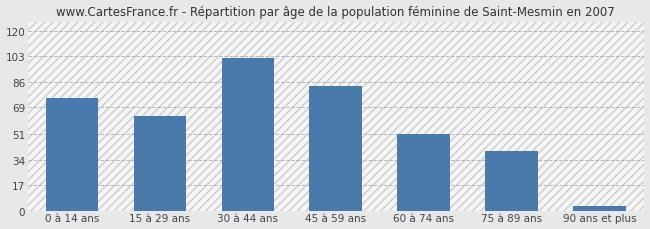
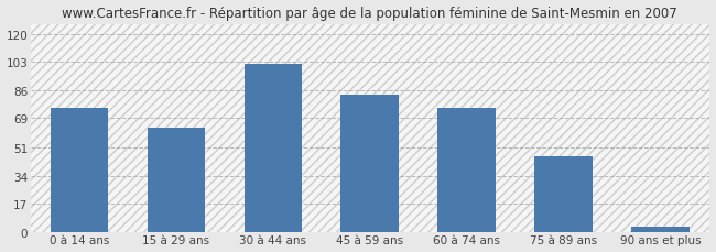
60 à 74 ans: 51 -> 75
75 à 89 ans: 40 -> 46
